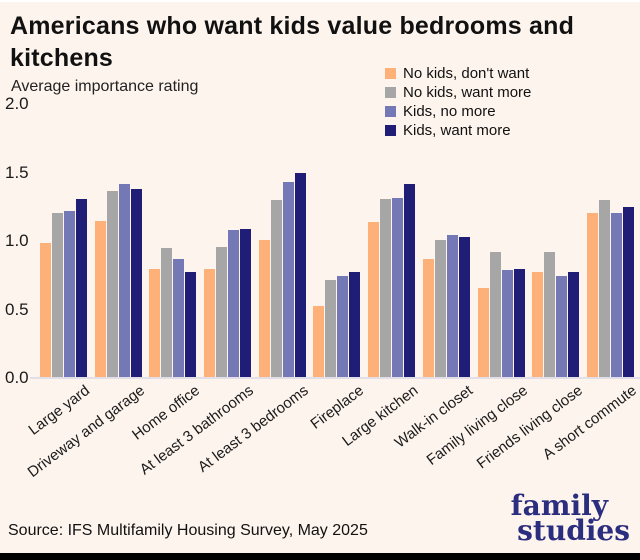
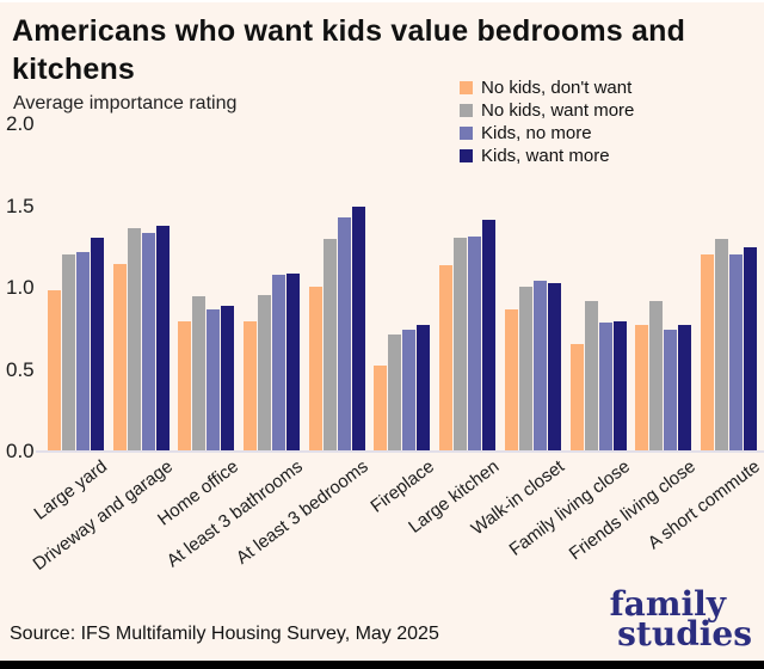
Kids, no more/Driveway and garage: 1.41 -> 1.33
Kids, want more/Home office: 0.77 -> 0.88
